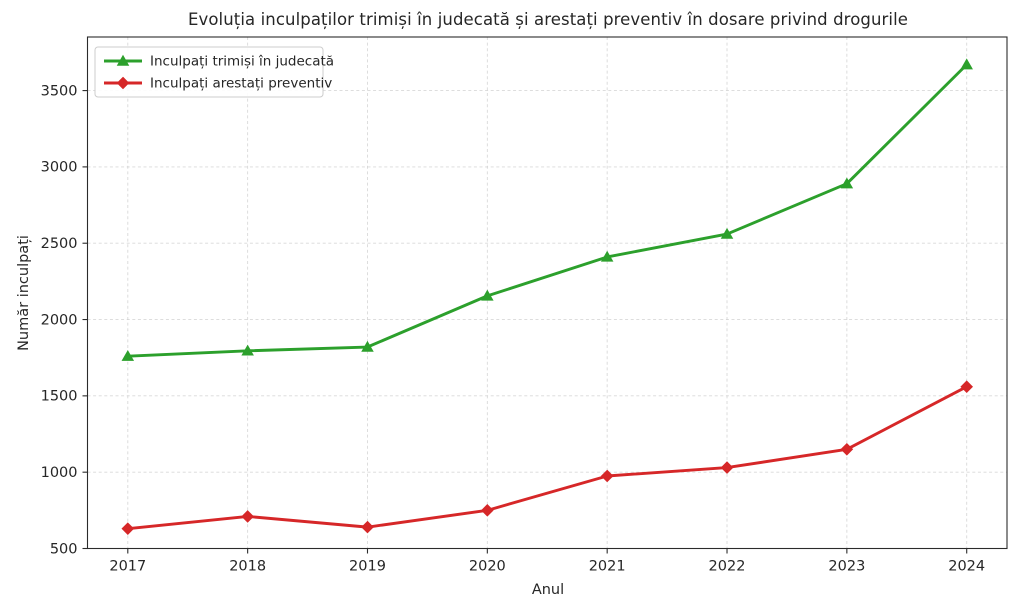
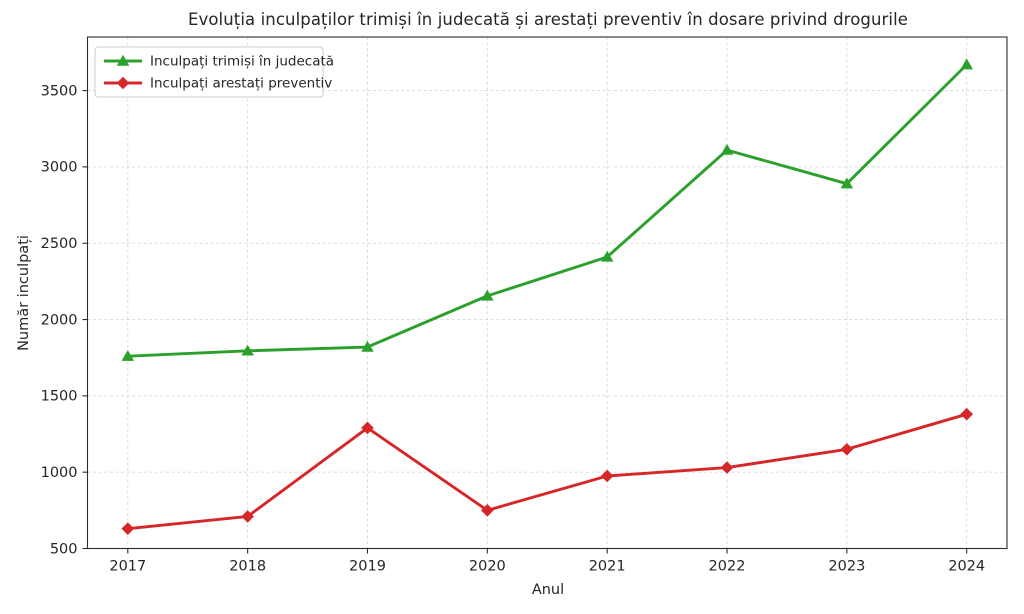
Inculpați arestați preventiv/2019: 640 -> 1290
Inculpați trimiși în judecată/2022: 2560 -> 3110
Inculpați arestați preventiv/2024: 1560 -> 1380
